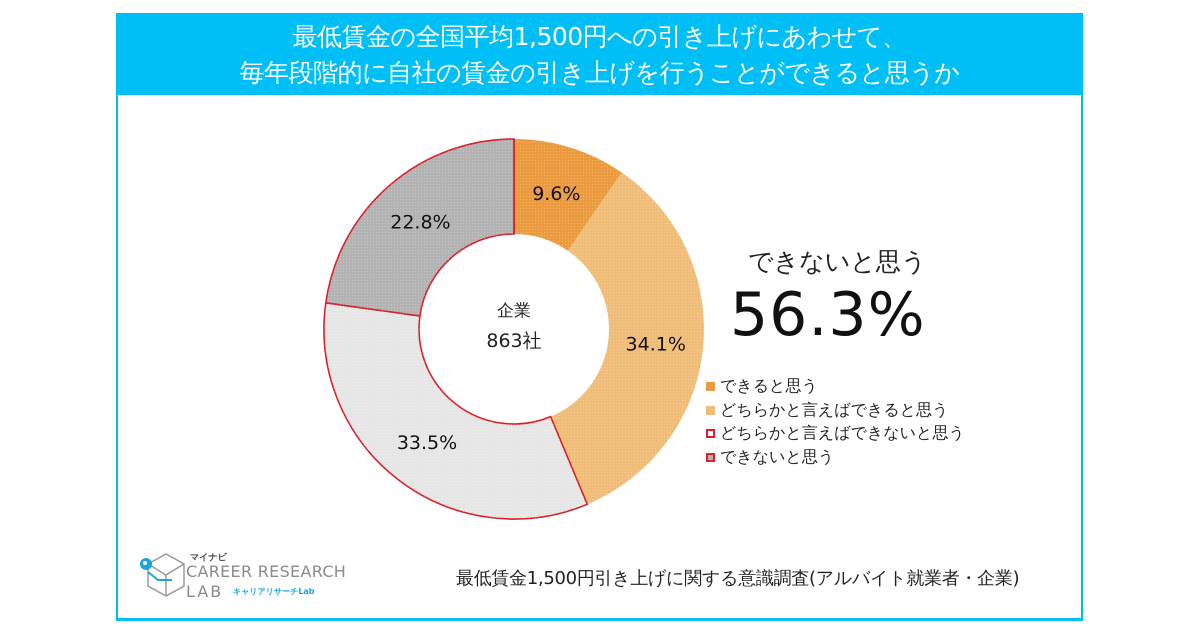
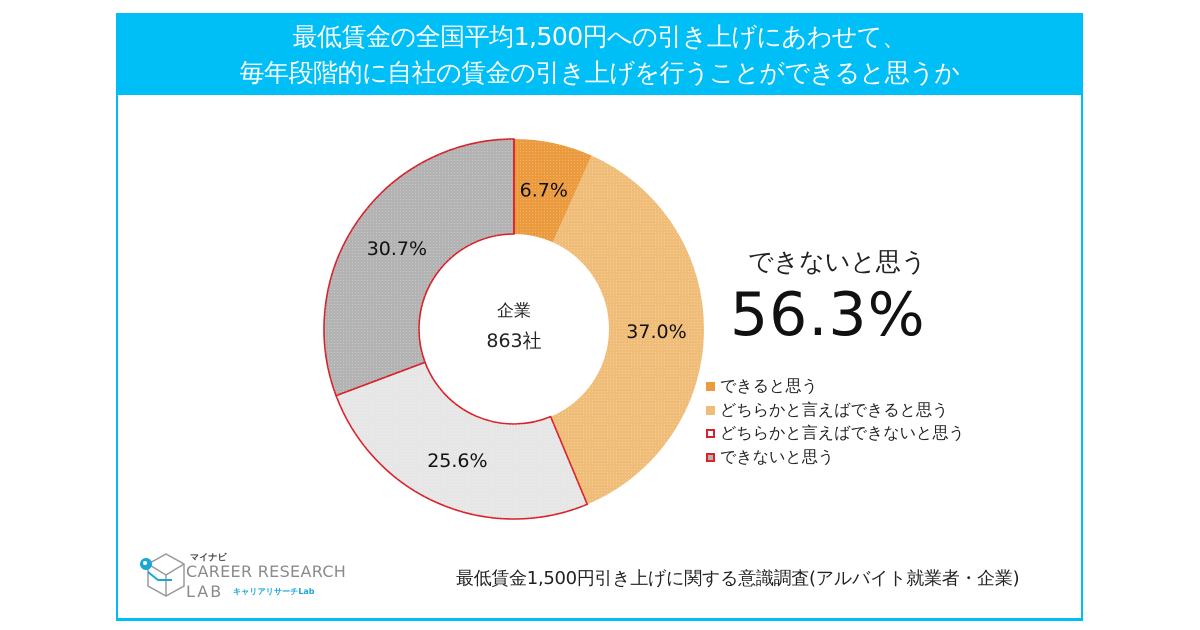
できると思う: 9.6% -> 6.7%
どちらかと言えばできると思う: 34.1% -> 37.0%
どちらかと言えばできないと思う: 33.5% -> 25.6%
できないと思う: 22.8% -> 30.7%
